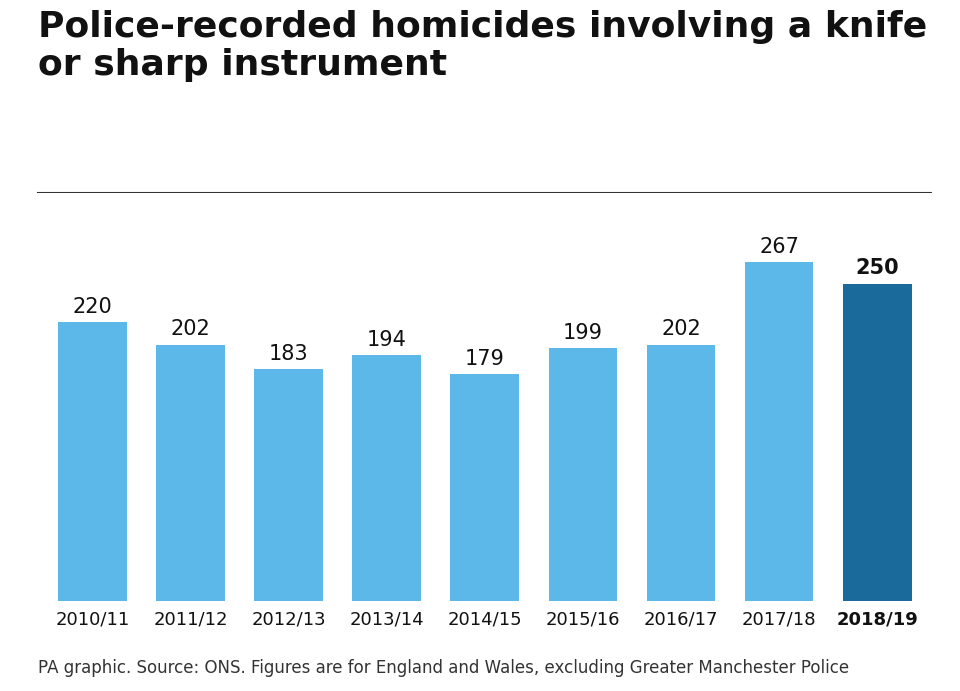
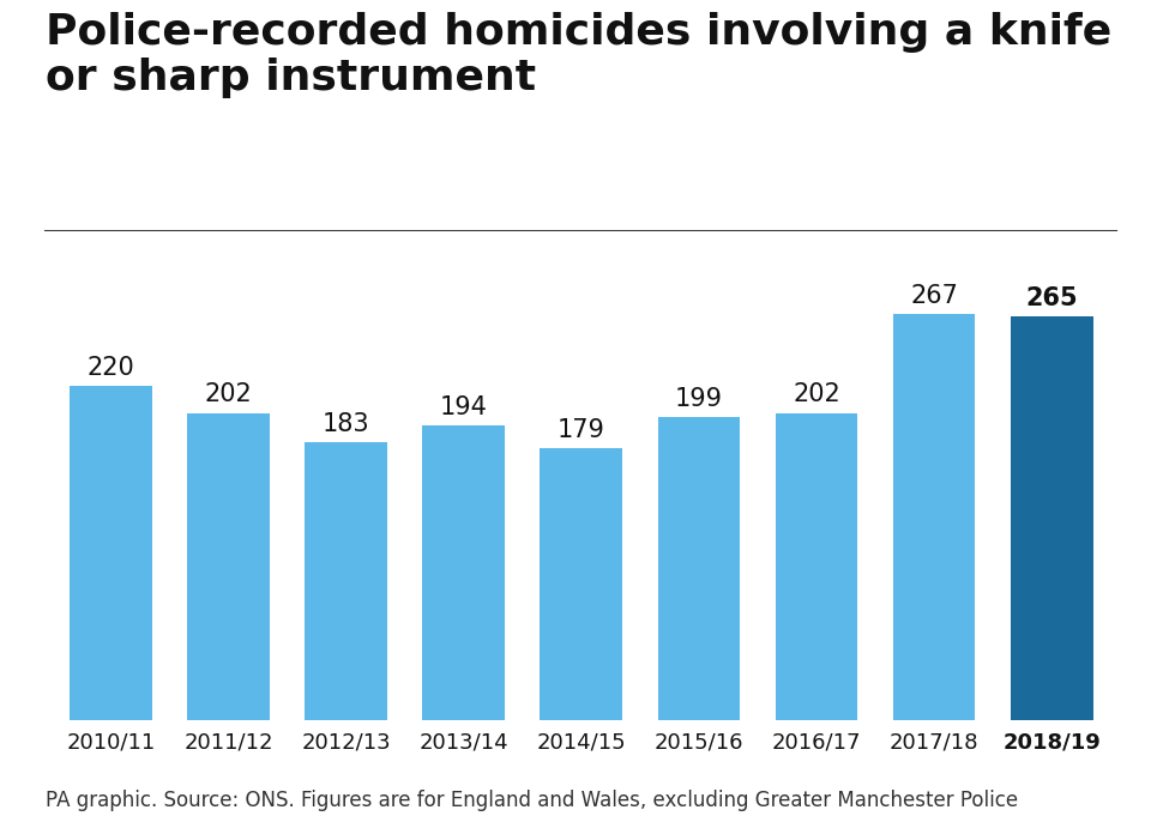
2018/19: 250 -> 265
